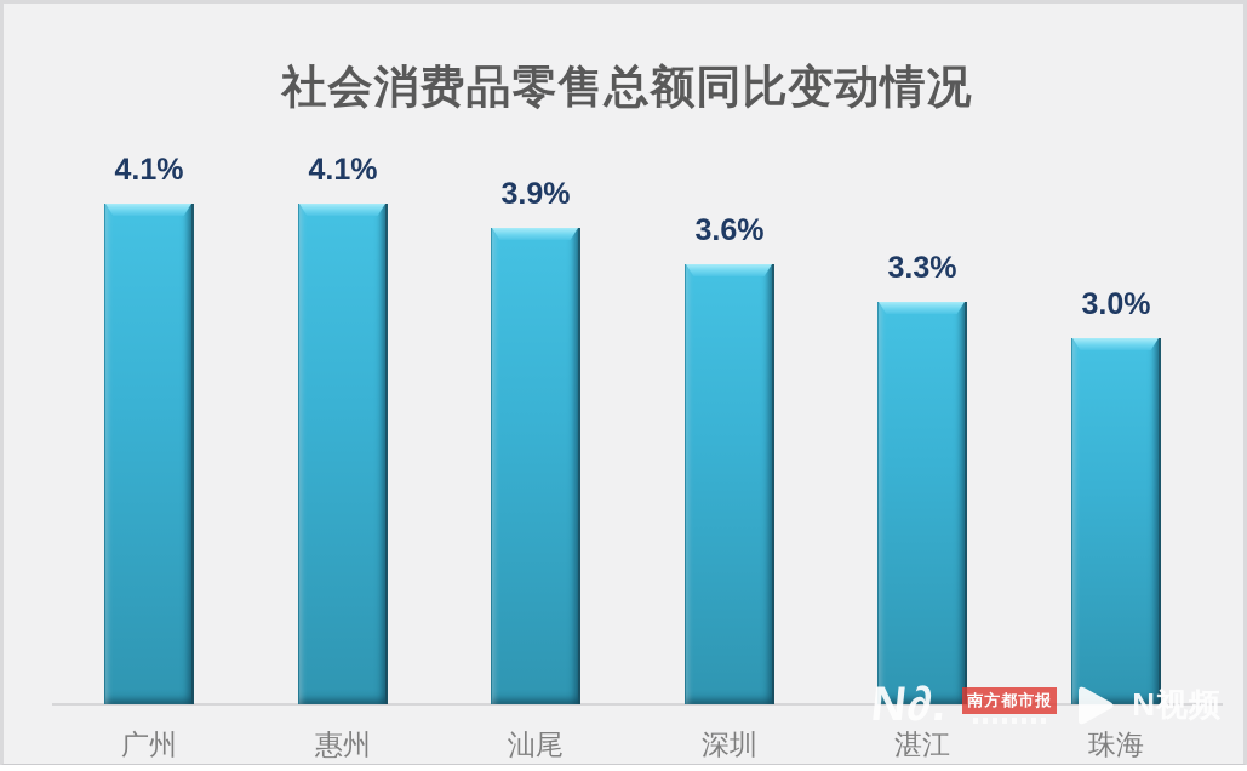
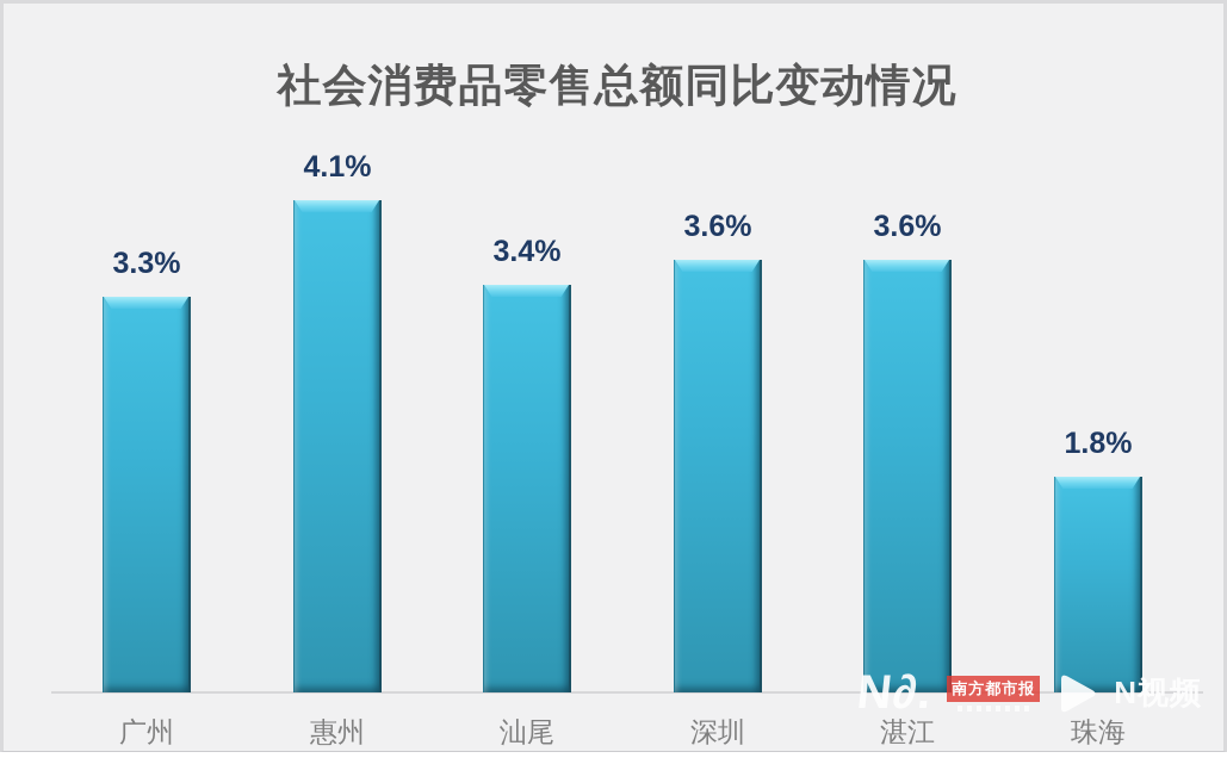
广州: 4.1% -> 3.3%
汕尾: 3.9% -> 3.4%
湛江: 3.3% -> 3.6%
珠海: 3.0% -> 1.8%
